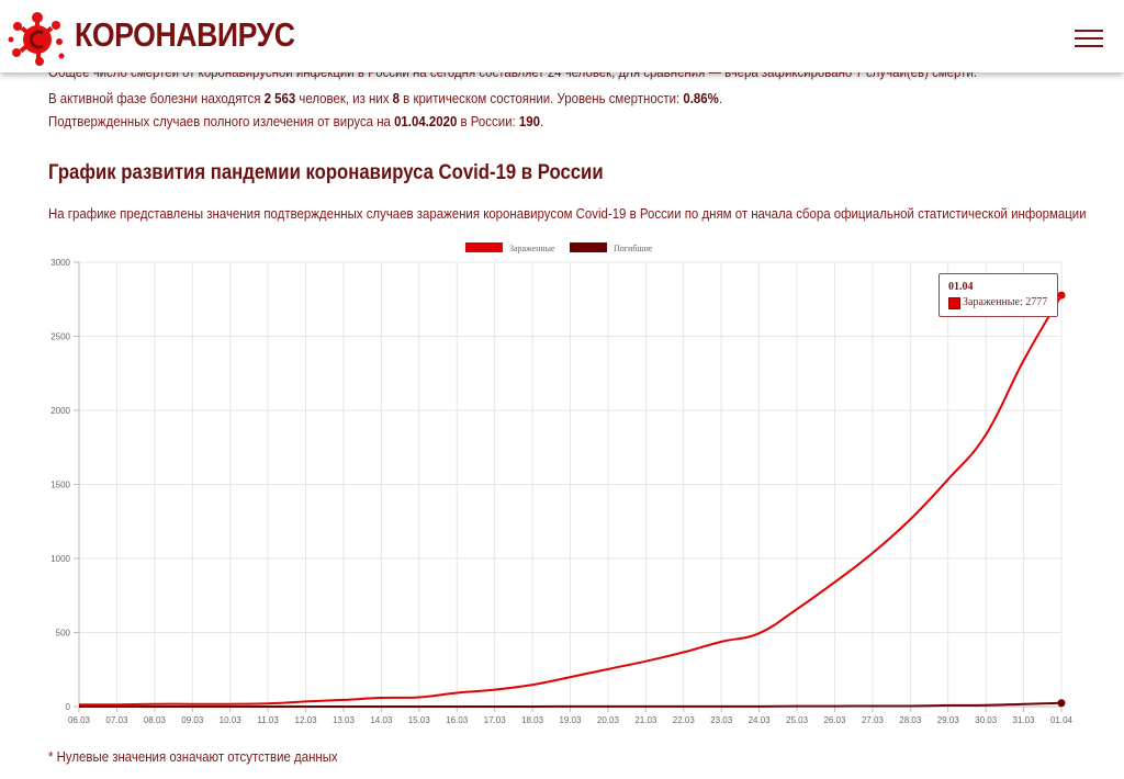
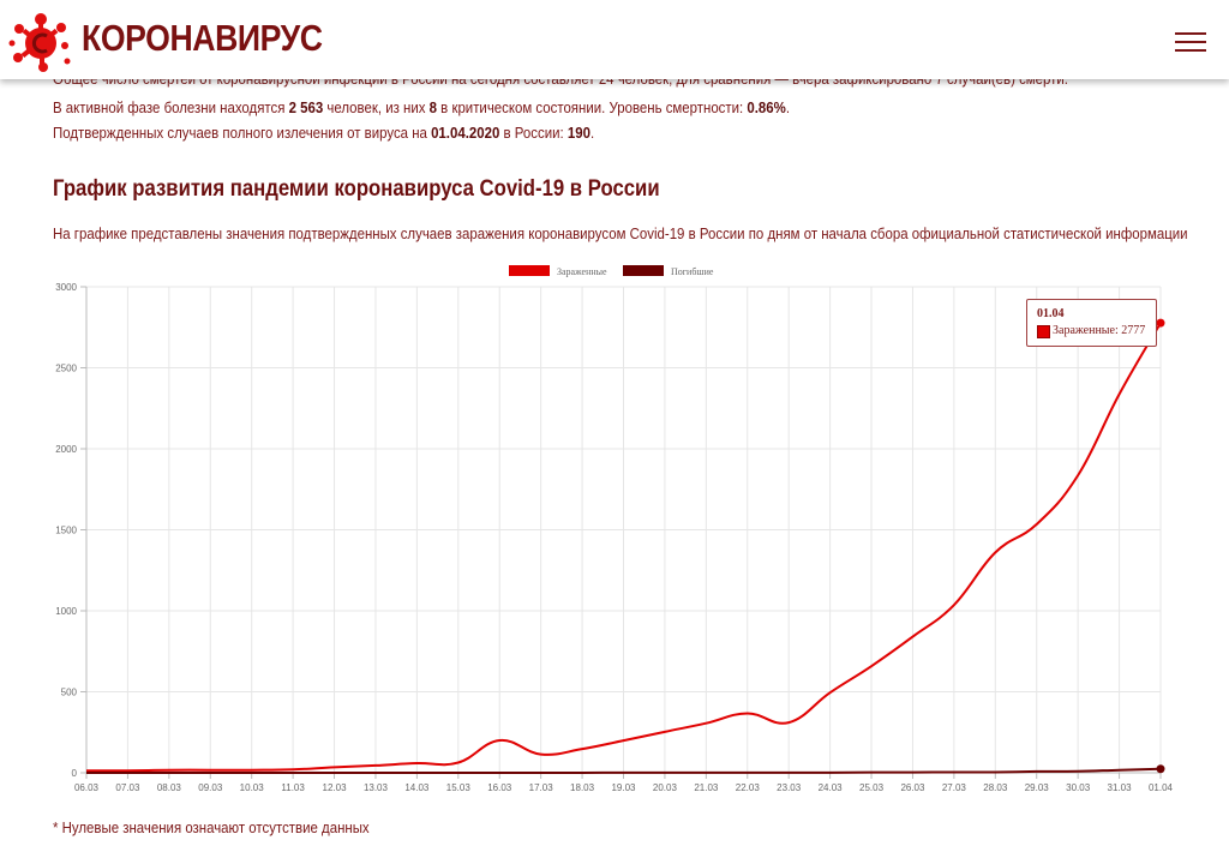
Зараженные/16.03: 90 -> 200
Зараженные/23.03: 440 -> 310
Зараженные/28.03: 1260 -> 1360
